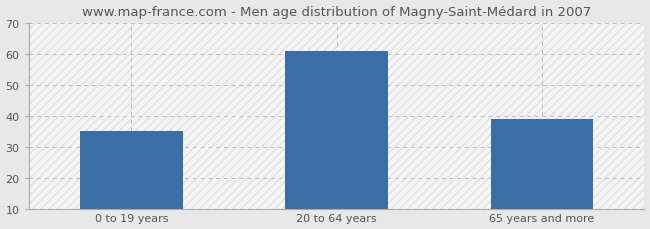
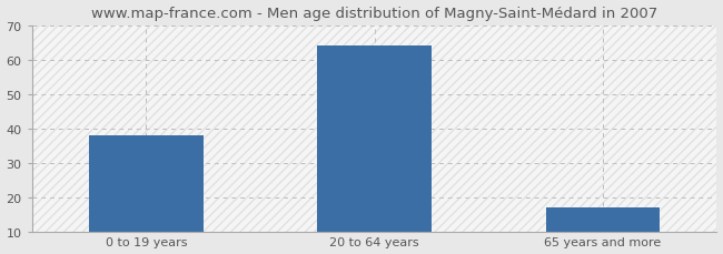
0 to 19 years: 35 -> 38
20 to 64 years: 61 -> 64
65 years and more: 39 -> 17
